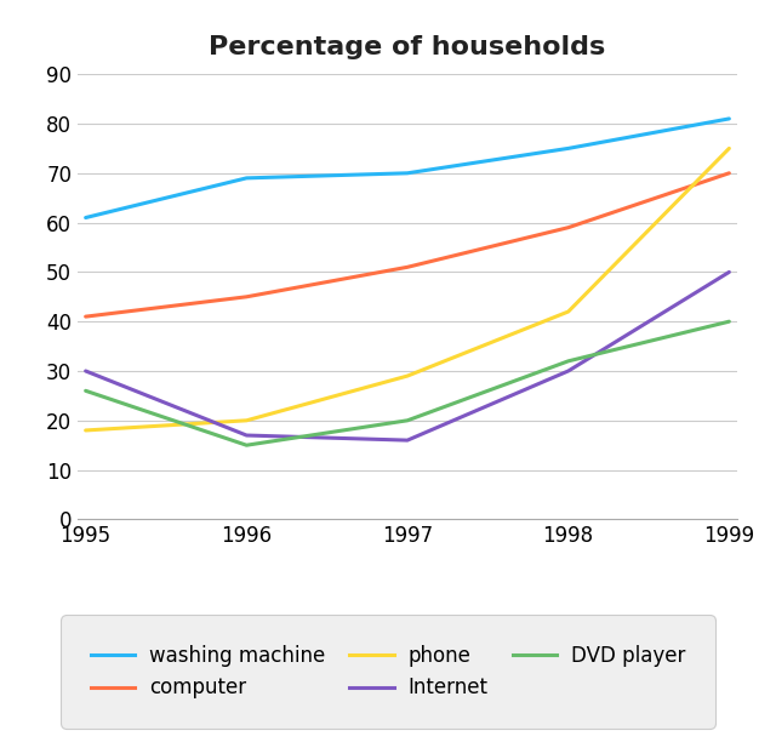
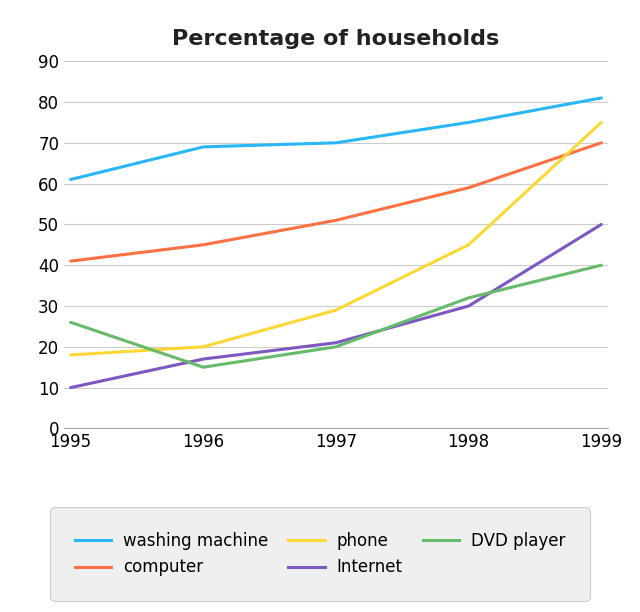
Internet/1995: 30 -> 10
Internet/1997: 16 -> 21
phone/1998: 42 -> 45
